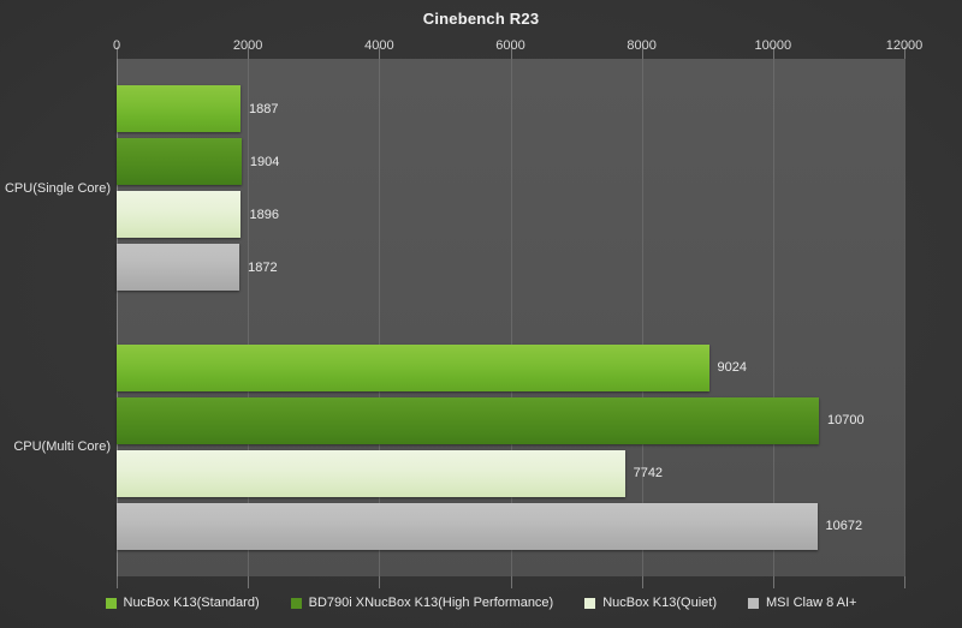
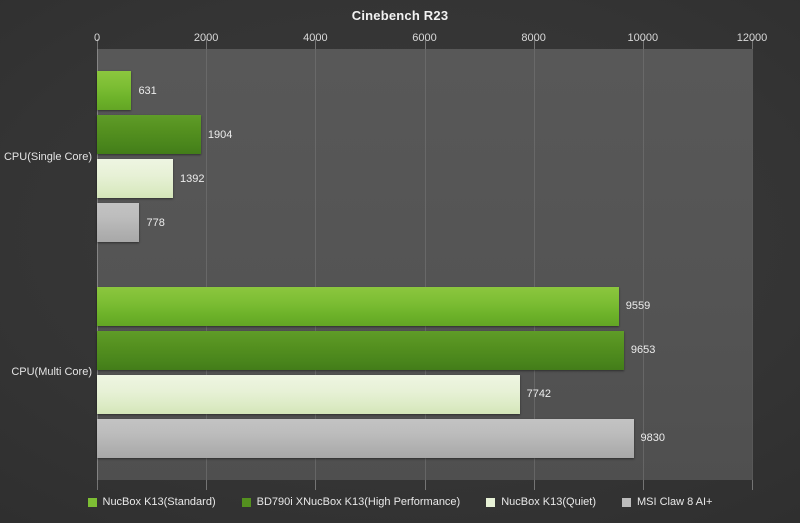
NucBox K13(Standard)/CPU(Single Core): 1887 -> 631
NucBox K13(Quiet)/CPU(Single Core): 1896 -> 1392
MSI Claw 8 AI+/CPU(Single Core): 1872 -> 778
NucBox K13(Standard)/CPU(Multi Core): 9024 -> 9559
BD790i XNucBox K13(High Performance)/CPU(Multi Core): 10700 -> 9653
MSI Claw 8 AI+/CPU(Multi Core): 10672 -> 9830
